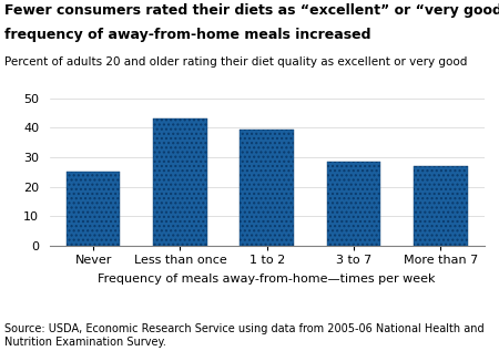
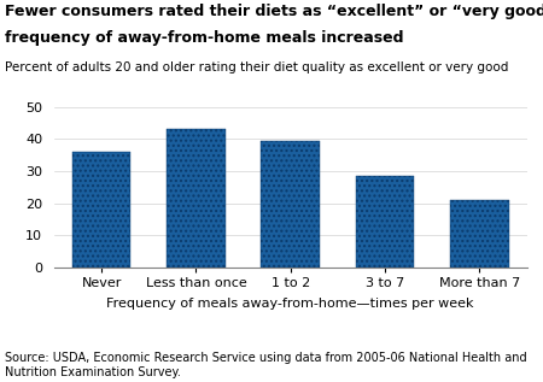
Never: 25.0 -> 36.0
More than 7: 27.0 -> 21.0
